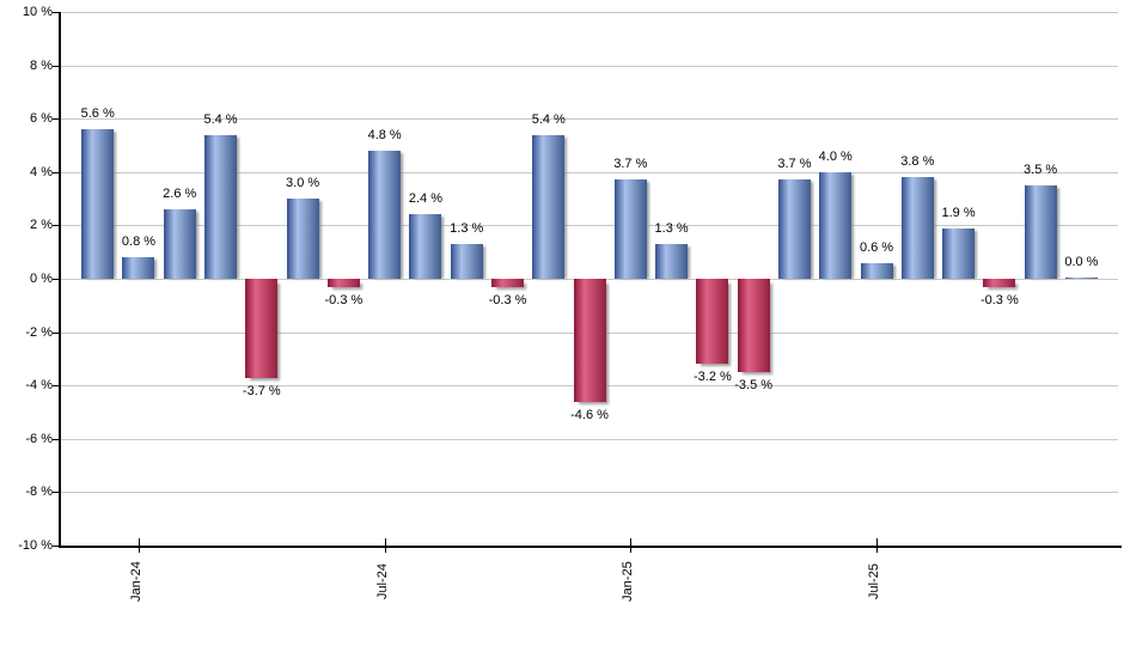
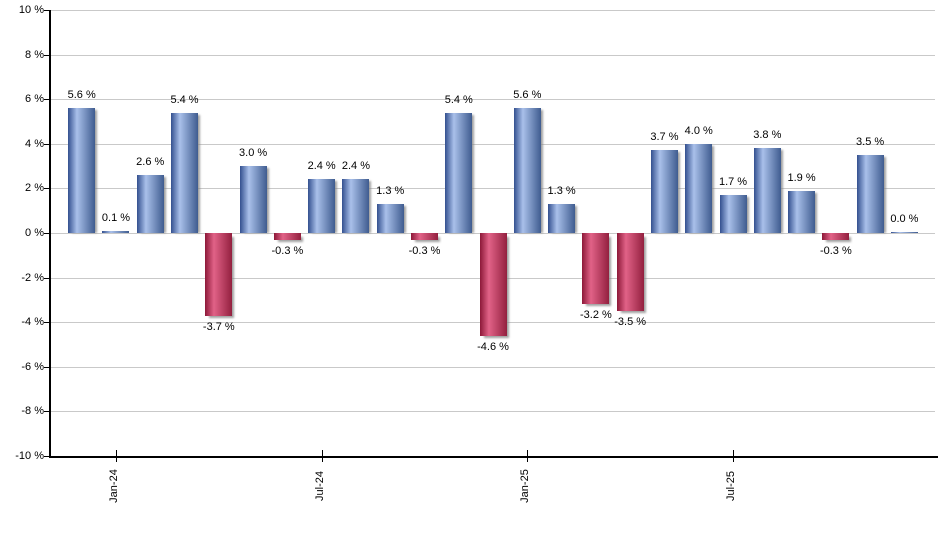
Jan-24: 0.8 -> 0.1
Jul-24: 4.8 -> 2.4
Jan-25: 3.7 -> 5.6
Jul-25: 0.6 -> 1.7
